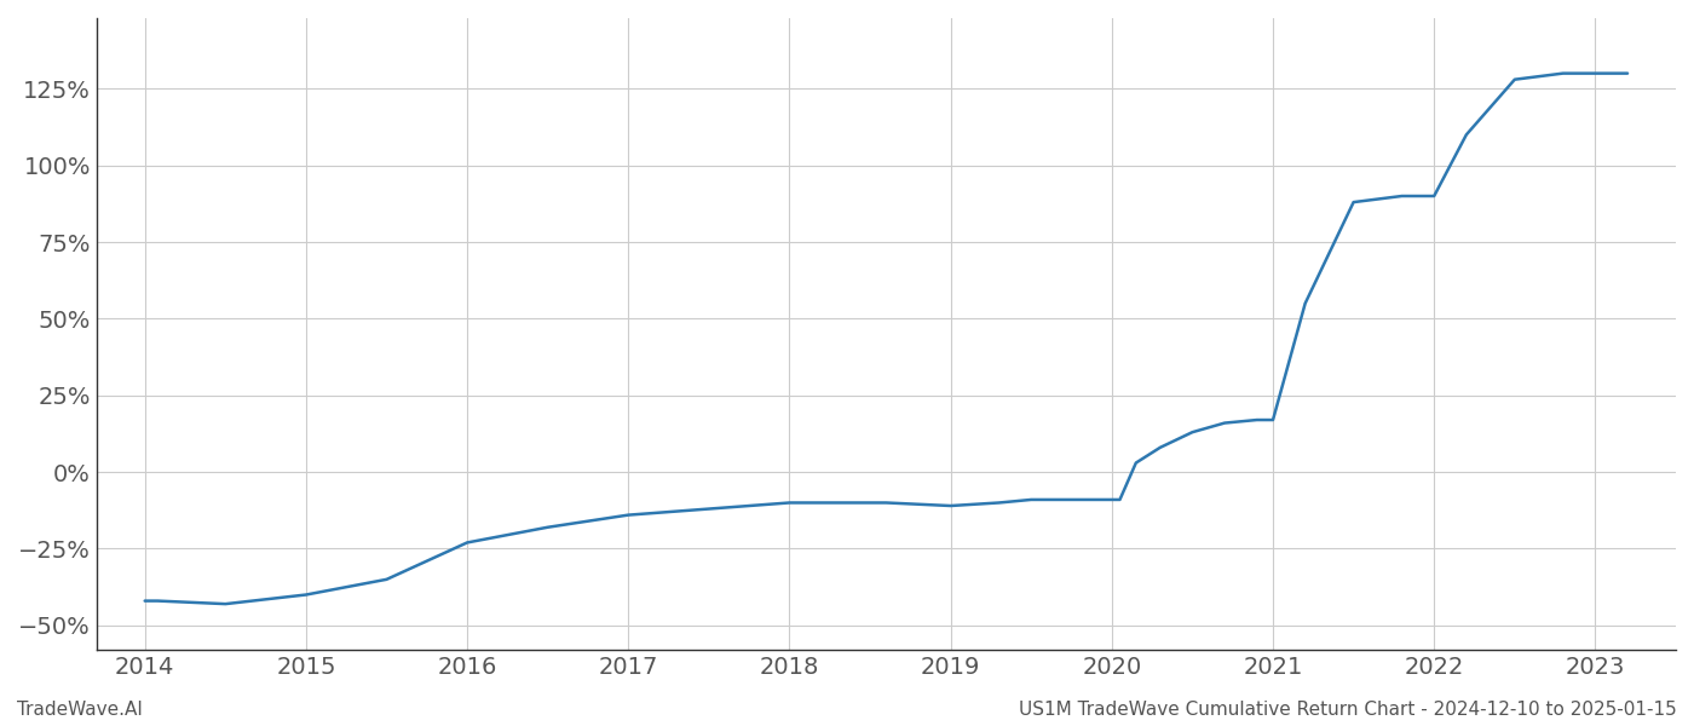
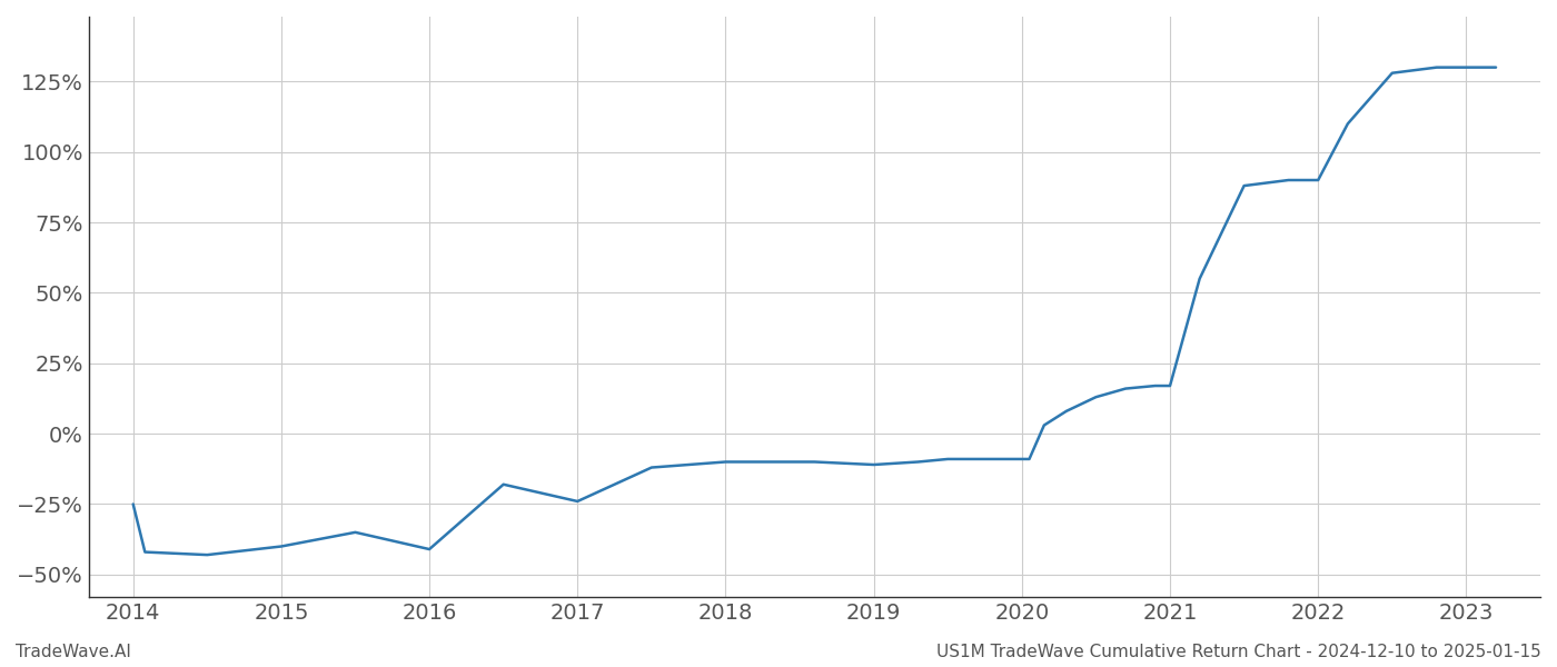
2014: -42% -> -25%
2016: -23% -> -41%
2017: -14% -> -24%
